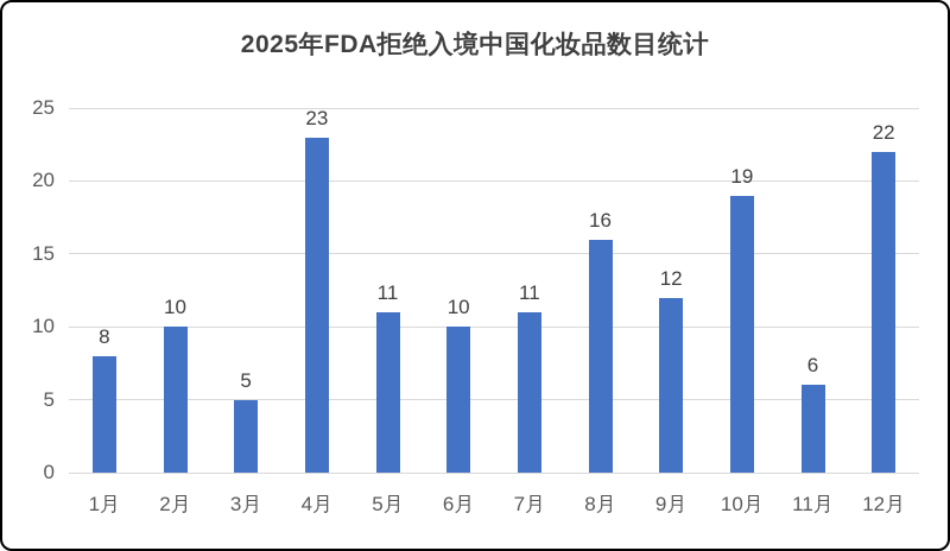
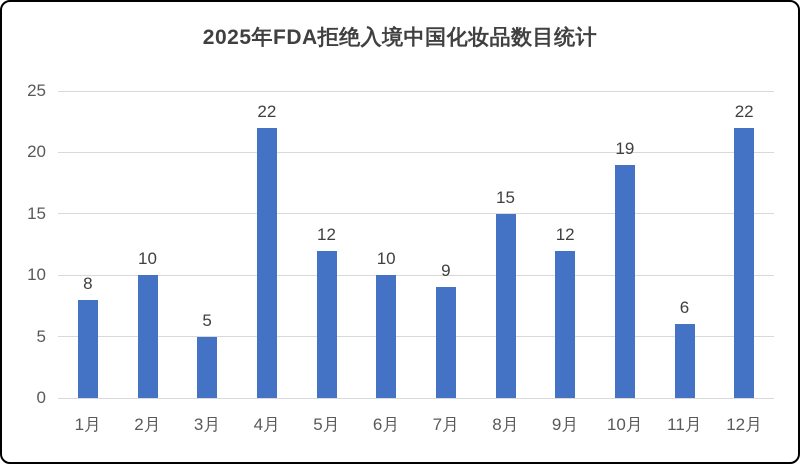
4月: 23 -> 22
5月: 11 -> 12
7月: 11 -> 9
8月: 16 -> 15
